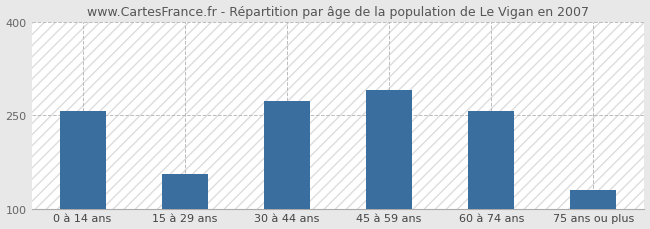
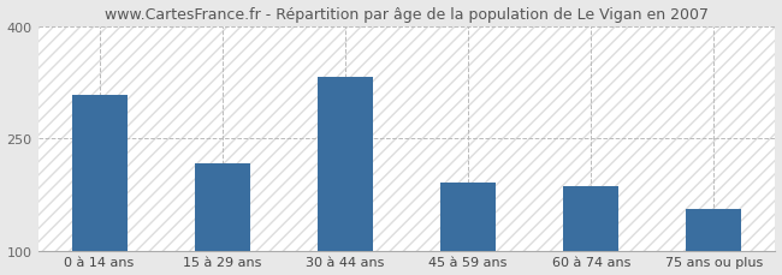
0 à 14 ans: 257 -> 308
15 à 29 ans: 155 -> 216
30 à 44 ans: 272 -> 332
45 à 59 ans: 290 -> 190
60 à 74 ans: 257 -> 186
75 ans ou plus: 130 -> 156
